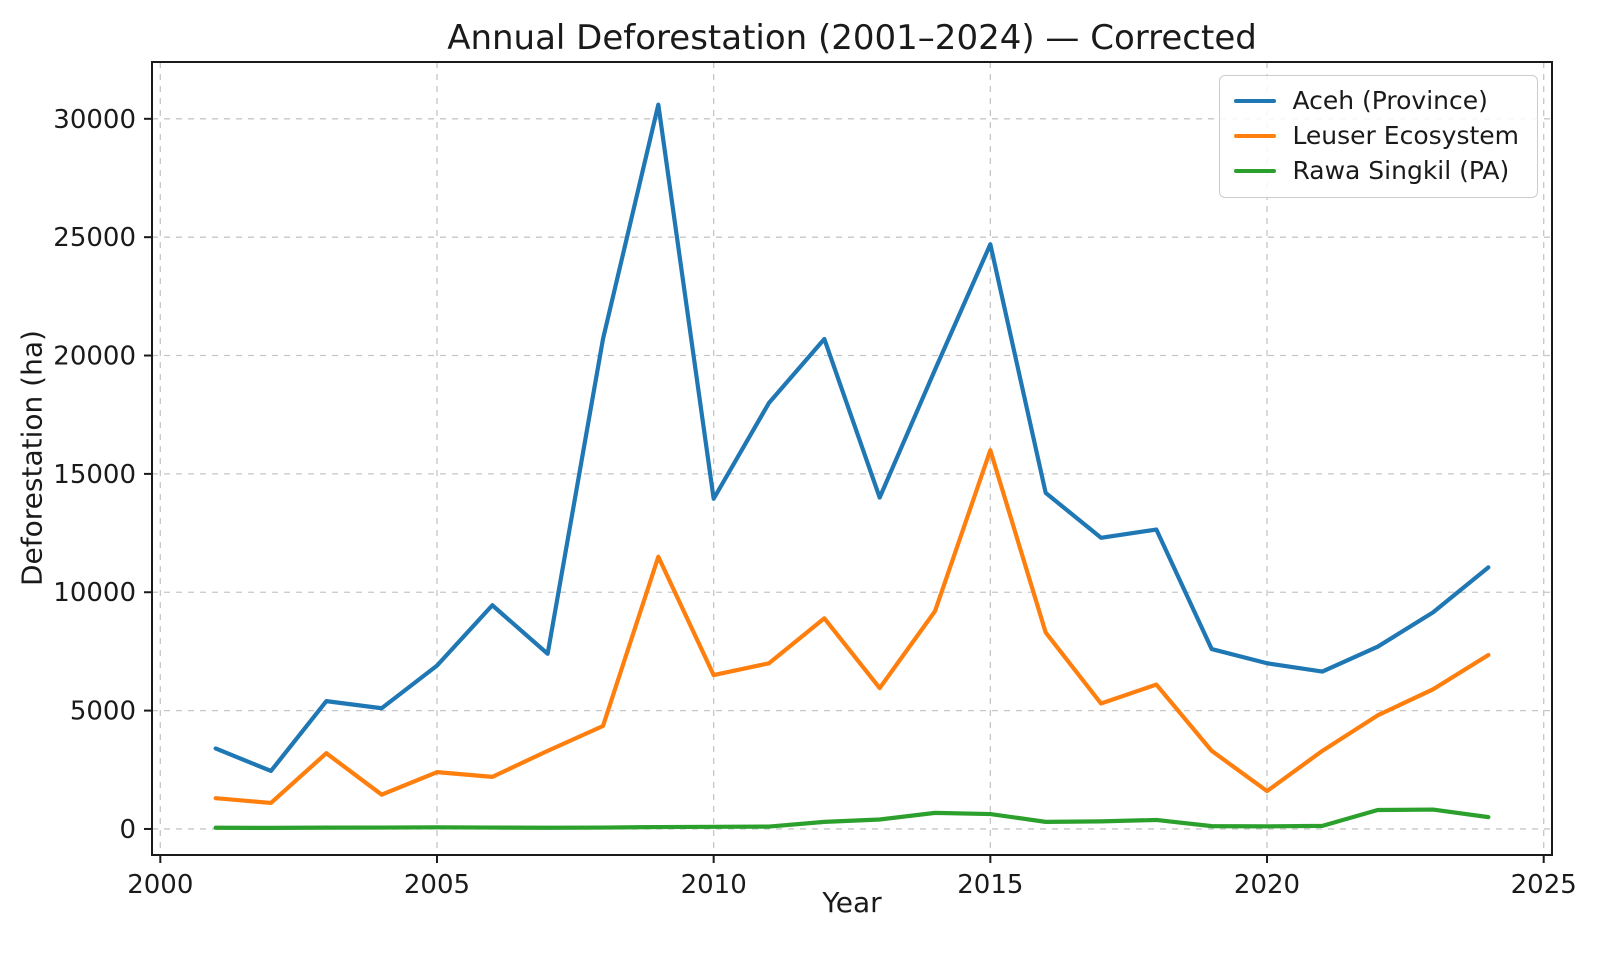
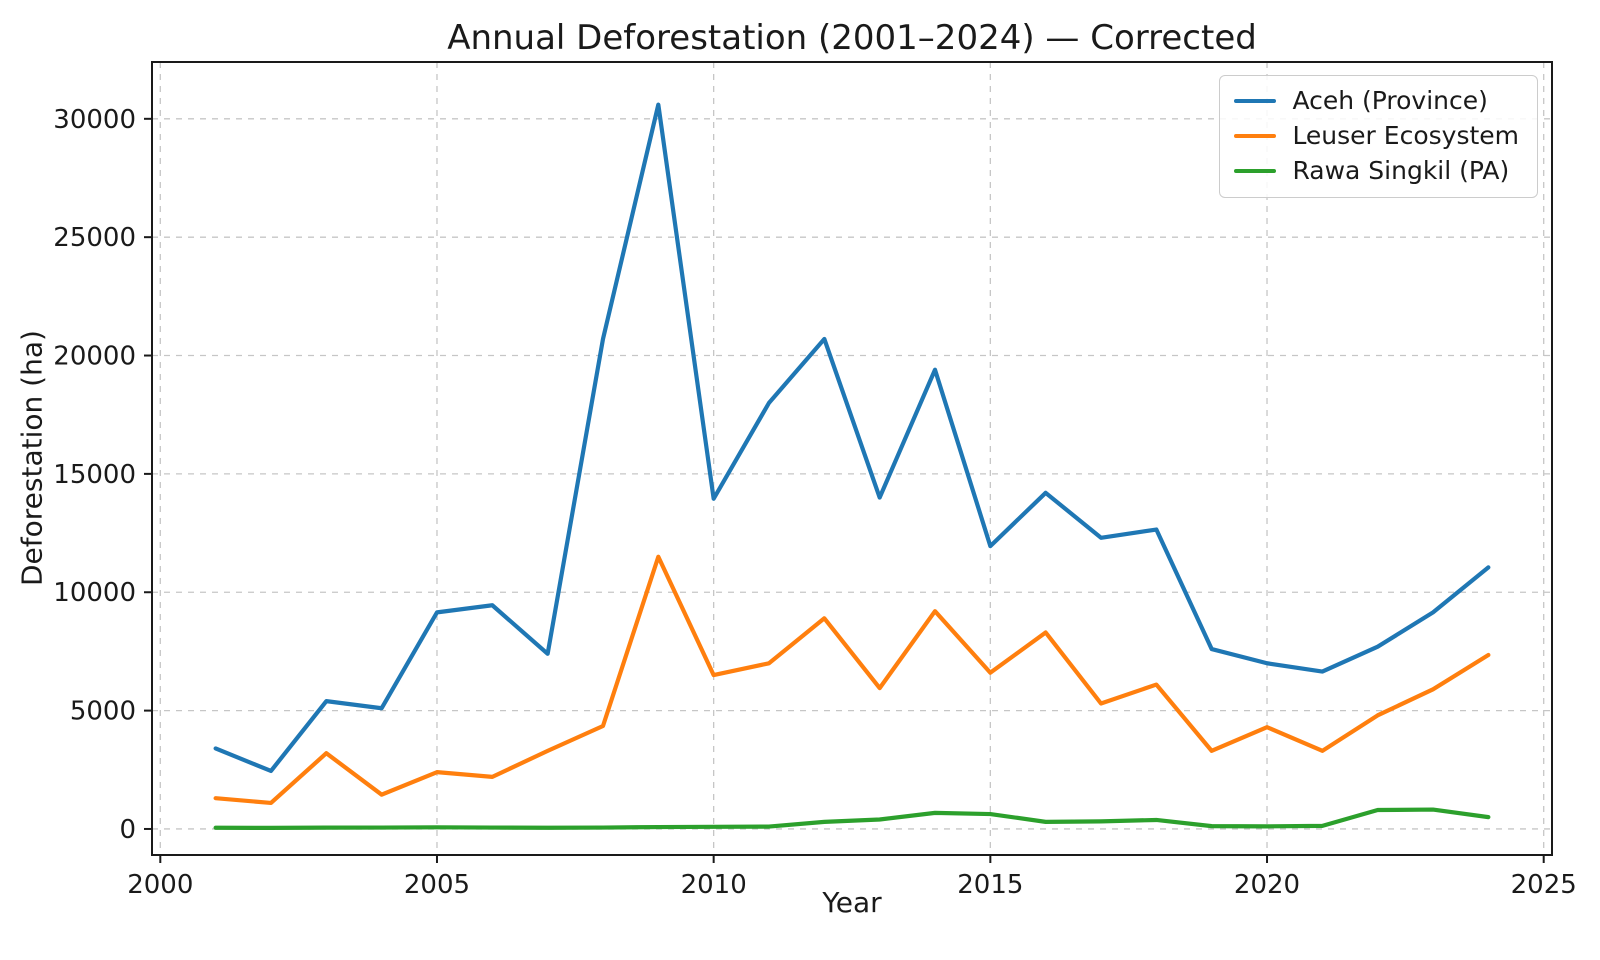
Aceh (Province)/2005: 6900 -> 9200
Aceh (Province)/2015: 24700 -> 12000
Leuser Ecosystem/2015: 16000 -> 6600
Leuser Ecosystem/2020: 1600 -> 4300
